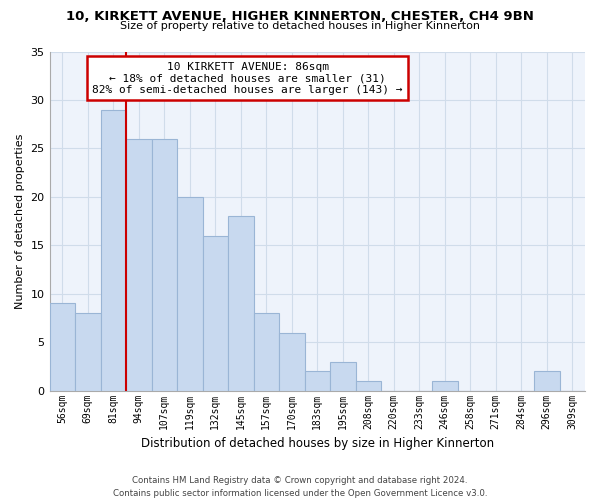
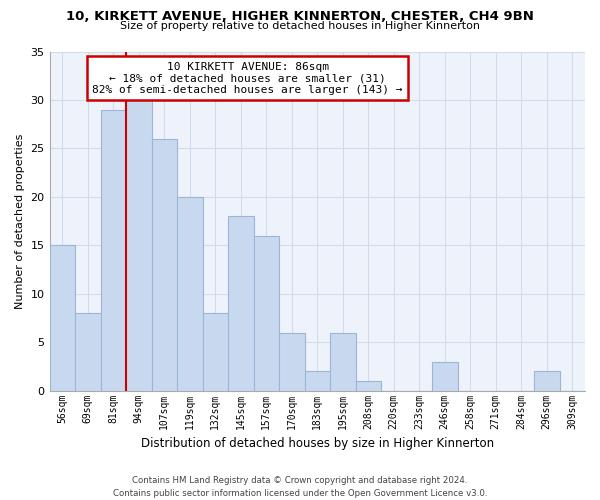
56sqm: 9 -> 15
94sqm: 26 -> 30
132sqm: 16 -> 8
157sqm: 8 -> 16
195sqm: 3 -> 6
246sqm: 1 -> 3
